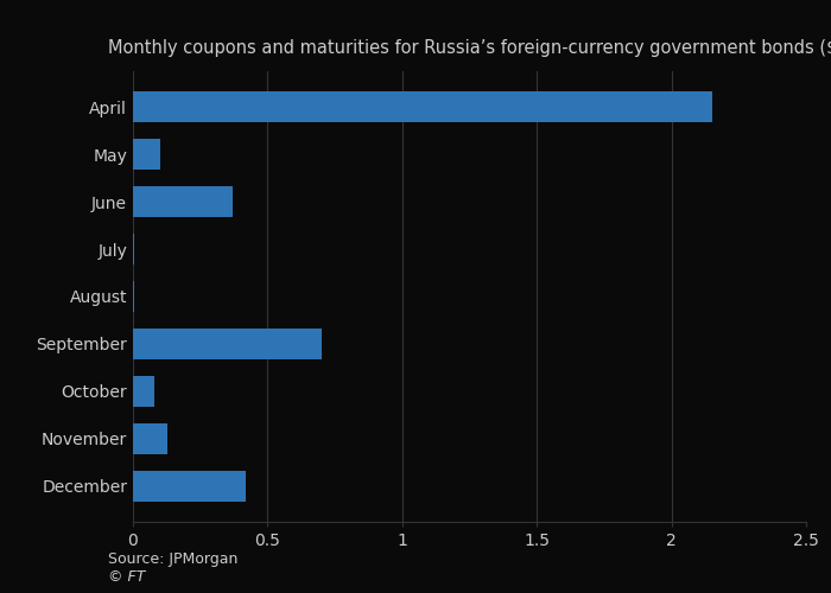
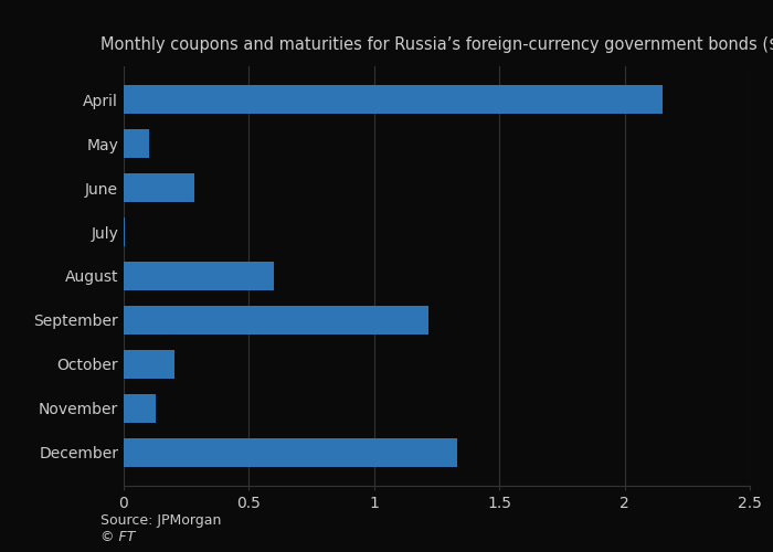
June: 0.370 -> 0.280
August: 0.005 -> 0.600
September: 0.700 -> 1.215
October: 0.080 -> 0.205
December: 0.420 -> 1.330
